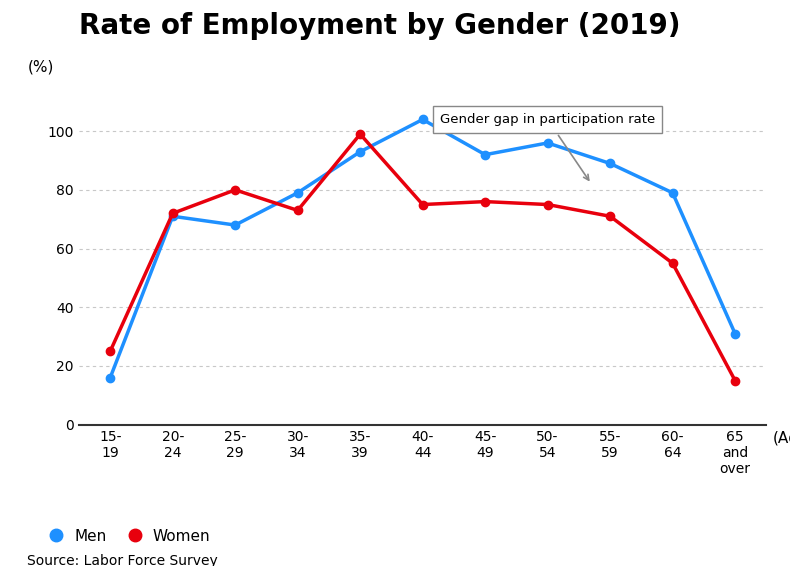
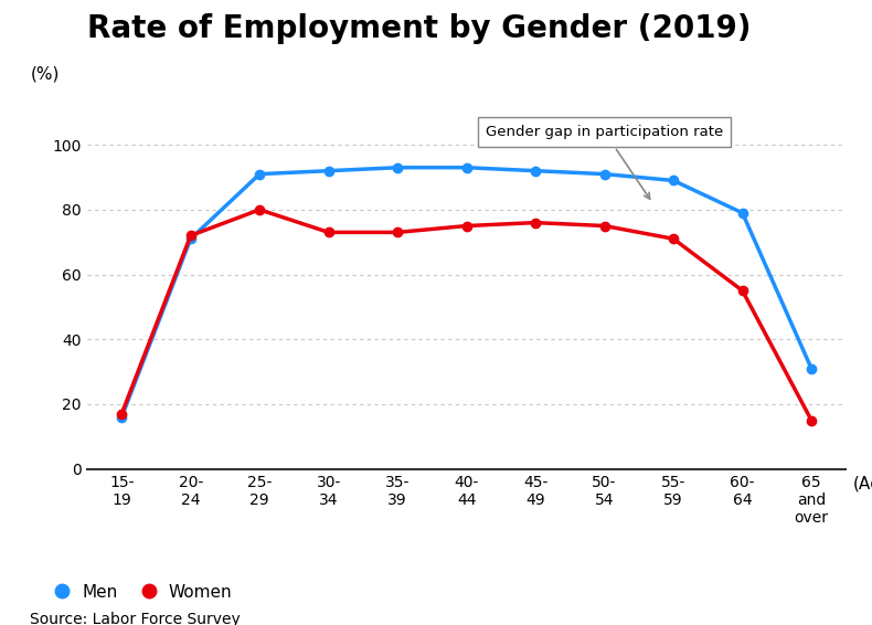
Women/15- 19: 25 -> 17
Men/25- 29: 68 -> 91
Men/30- 34: 79 -> 92
Women/35- 39: 99 -> 73
Men/40- 44: 104 -> 93
Men/50- 54: 96 -> 91
